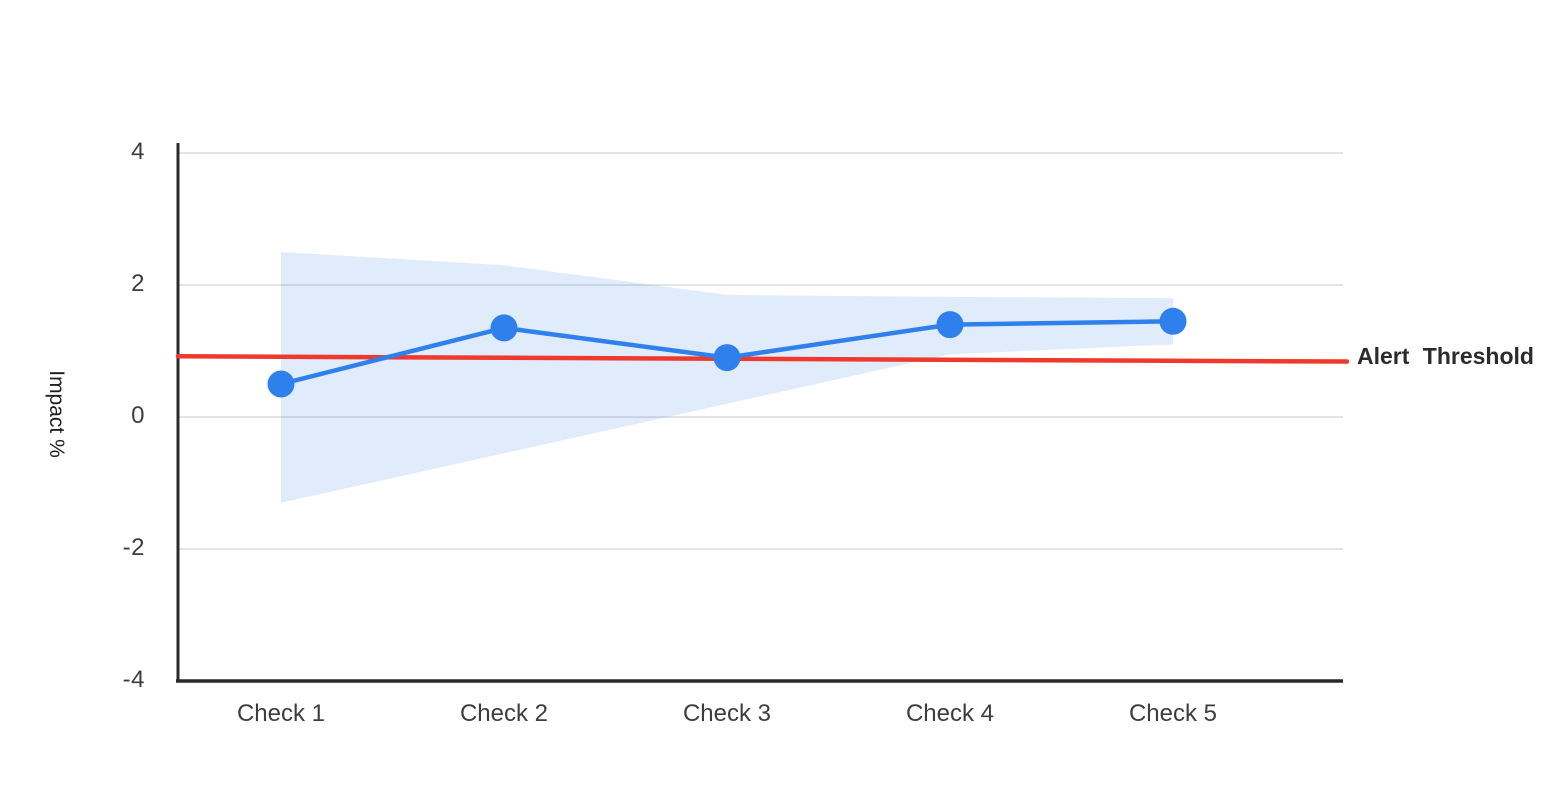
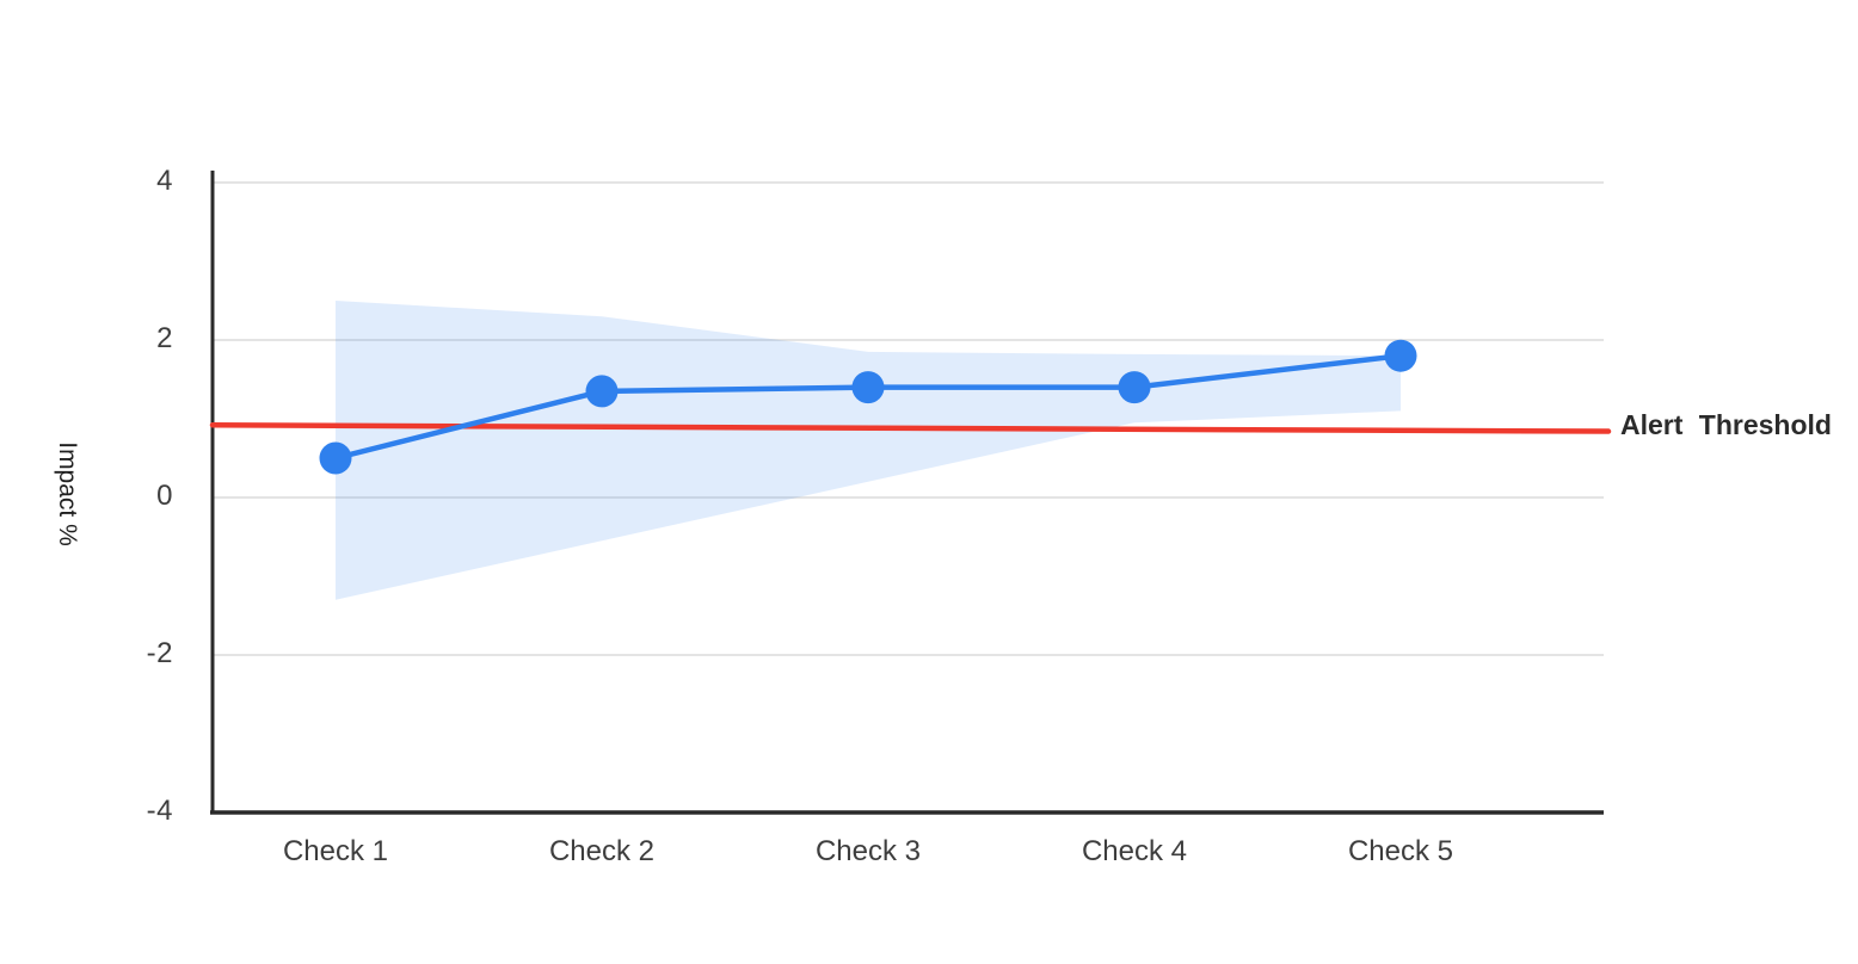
Check 3: 0.9 -> 1.4
Check 5: 1.4 -> 1.8
